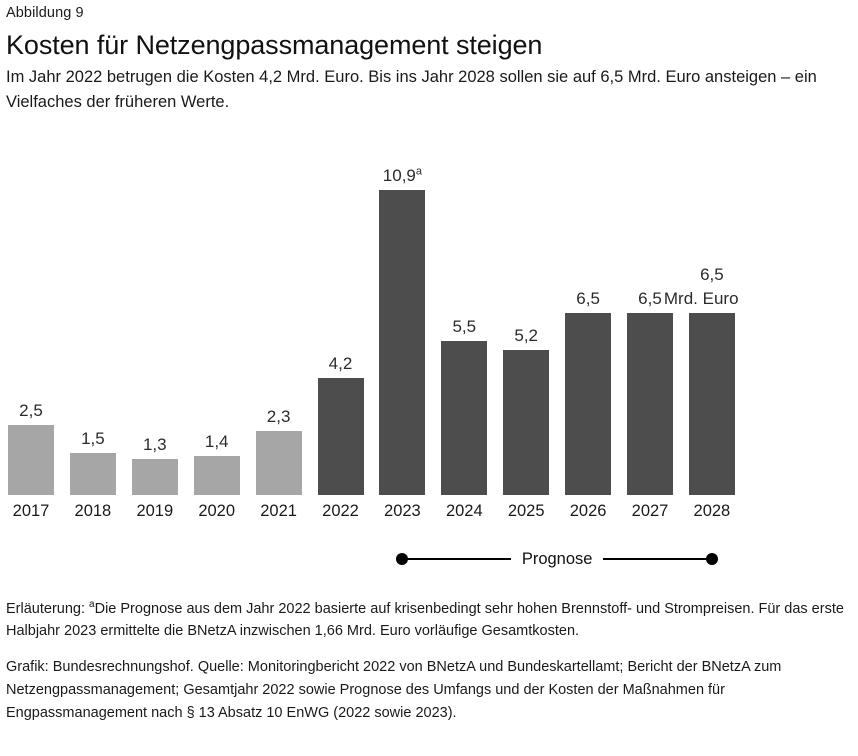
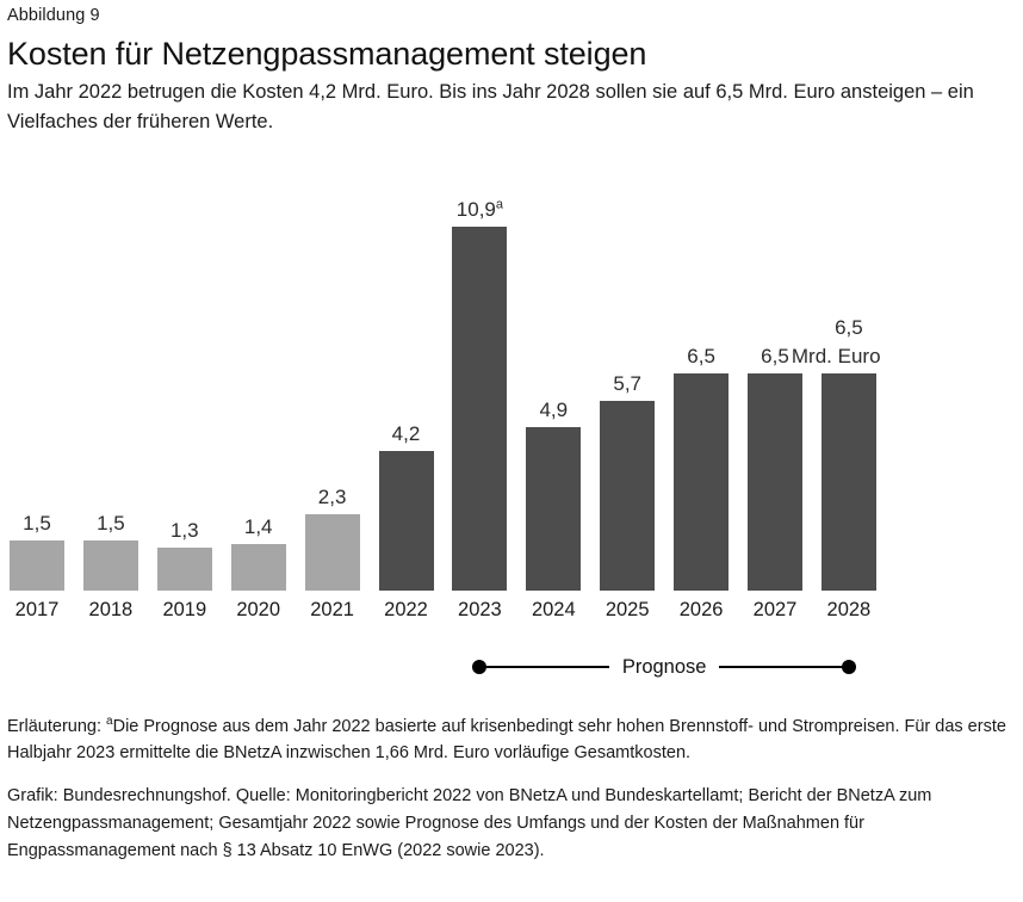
2017: 2,5 -> 1,5
2024: 5,5 -> 4,9
2025: 5,2 -> 5,7
